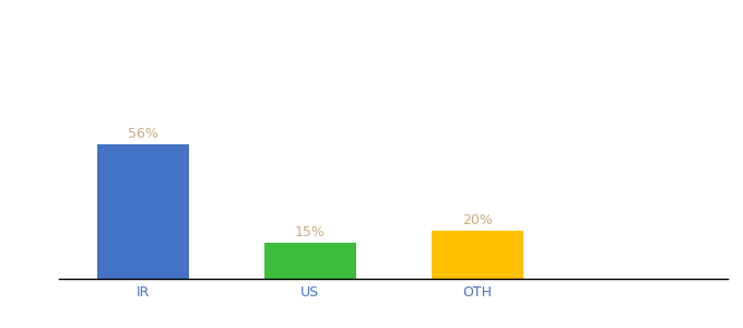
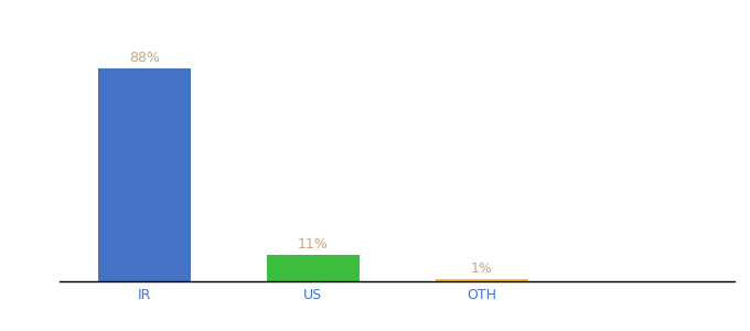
IR: 56% -> 88%
US: 15% -> 11%
OTH: 20% -> 1%
